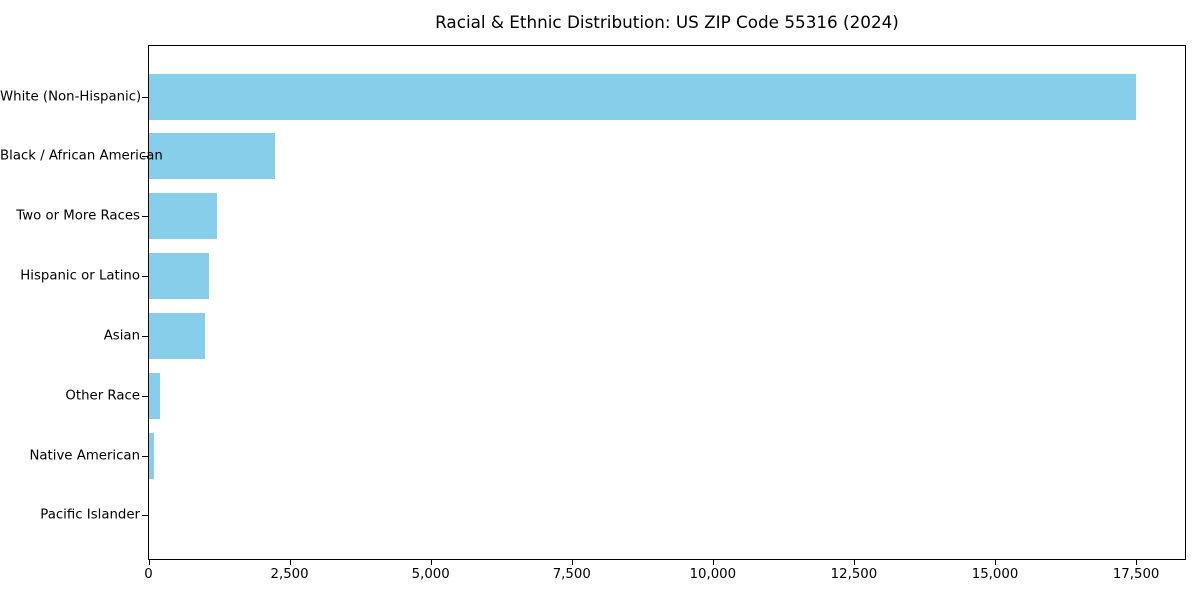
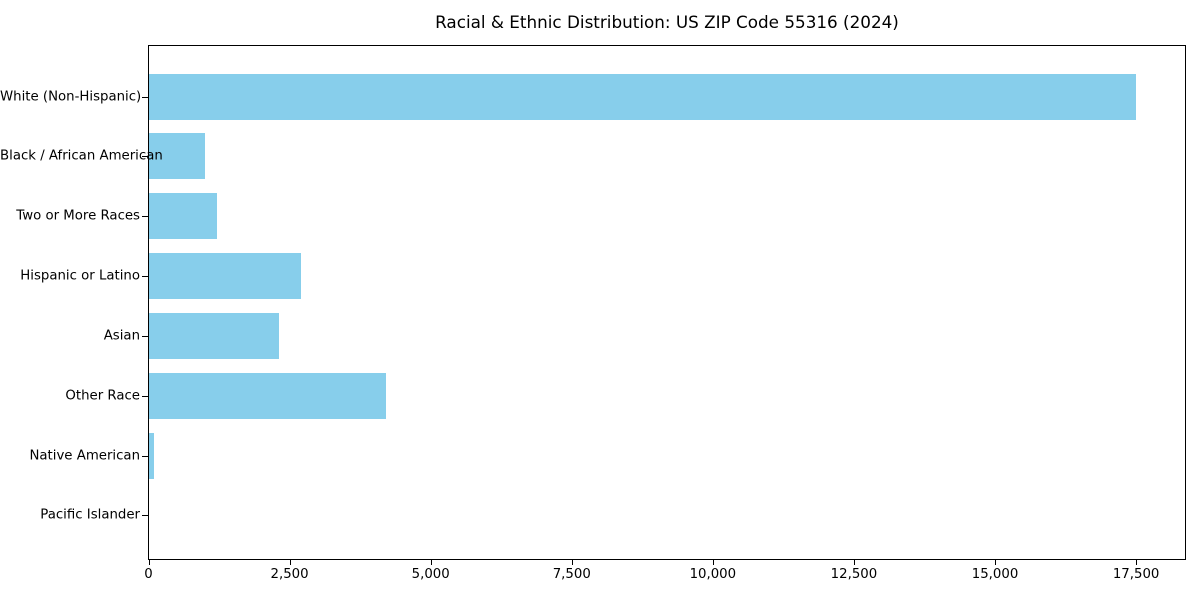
Black / African American: 2200 -> 1000
Hispanic or Latino: 1100 -> 2700
Asian: 1000 -> 2300
Other Race: 200 -> 4200
